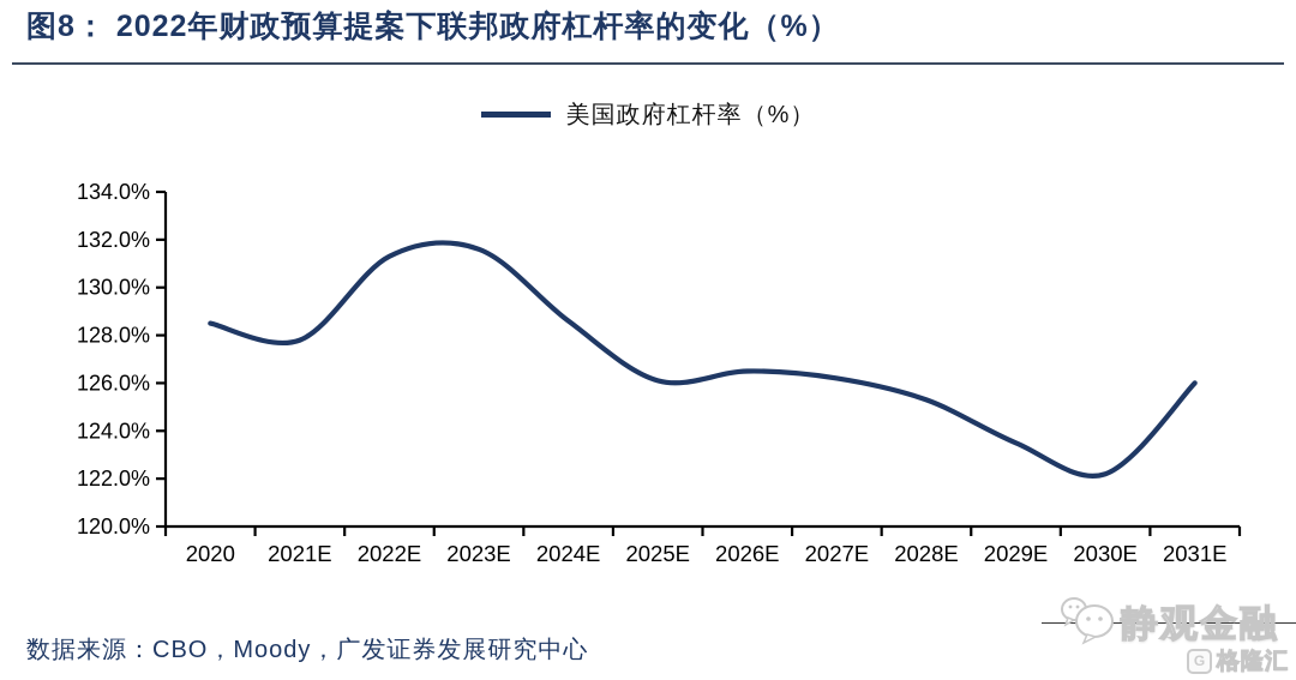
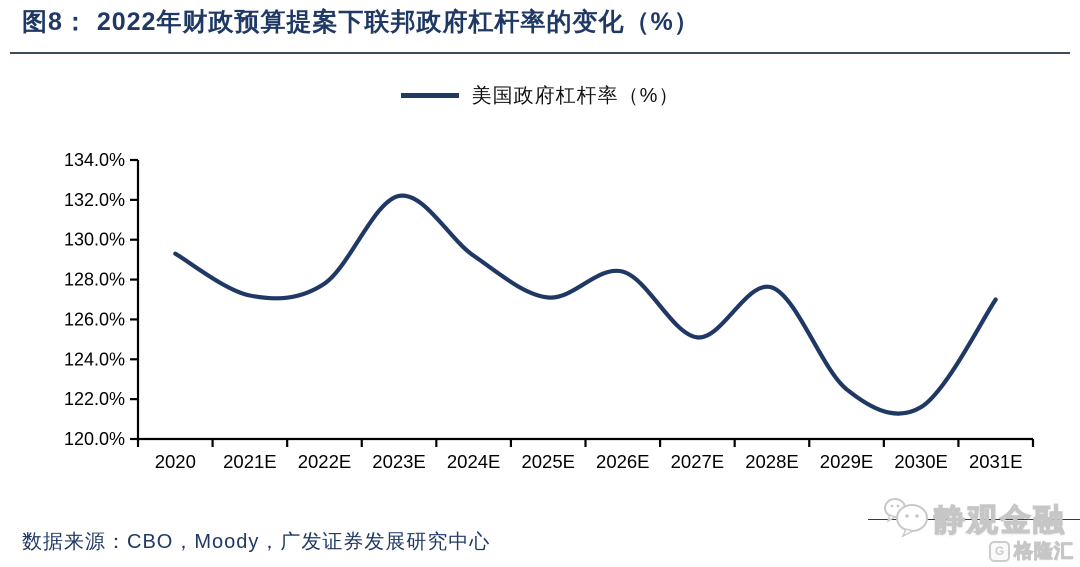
2020: 128.5% -> 129.3%
2021E: 127.8% -> 127.2%
2022E: 131.3% -> 127.8%
2023E: 131.6% -> 132.2%
2024E: 128.6% -> 129.2%
2025E: 126.1% -> 127.1%
2026E: 126.5% -> 128.4%
2027E: 126.2% -> 125.1%
2028E: 125.3% -> 127.6%
2029E: 123.5% -> 122.5%
2030E: 122.2% -> 121.6%
2031E: 126.0% -> 127.0%
